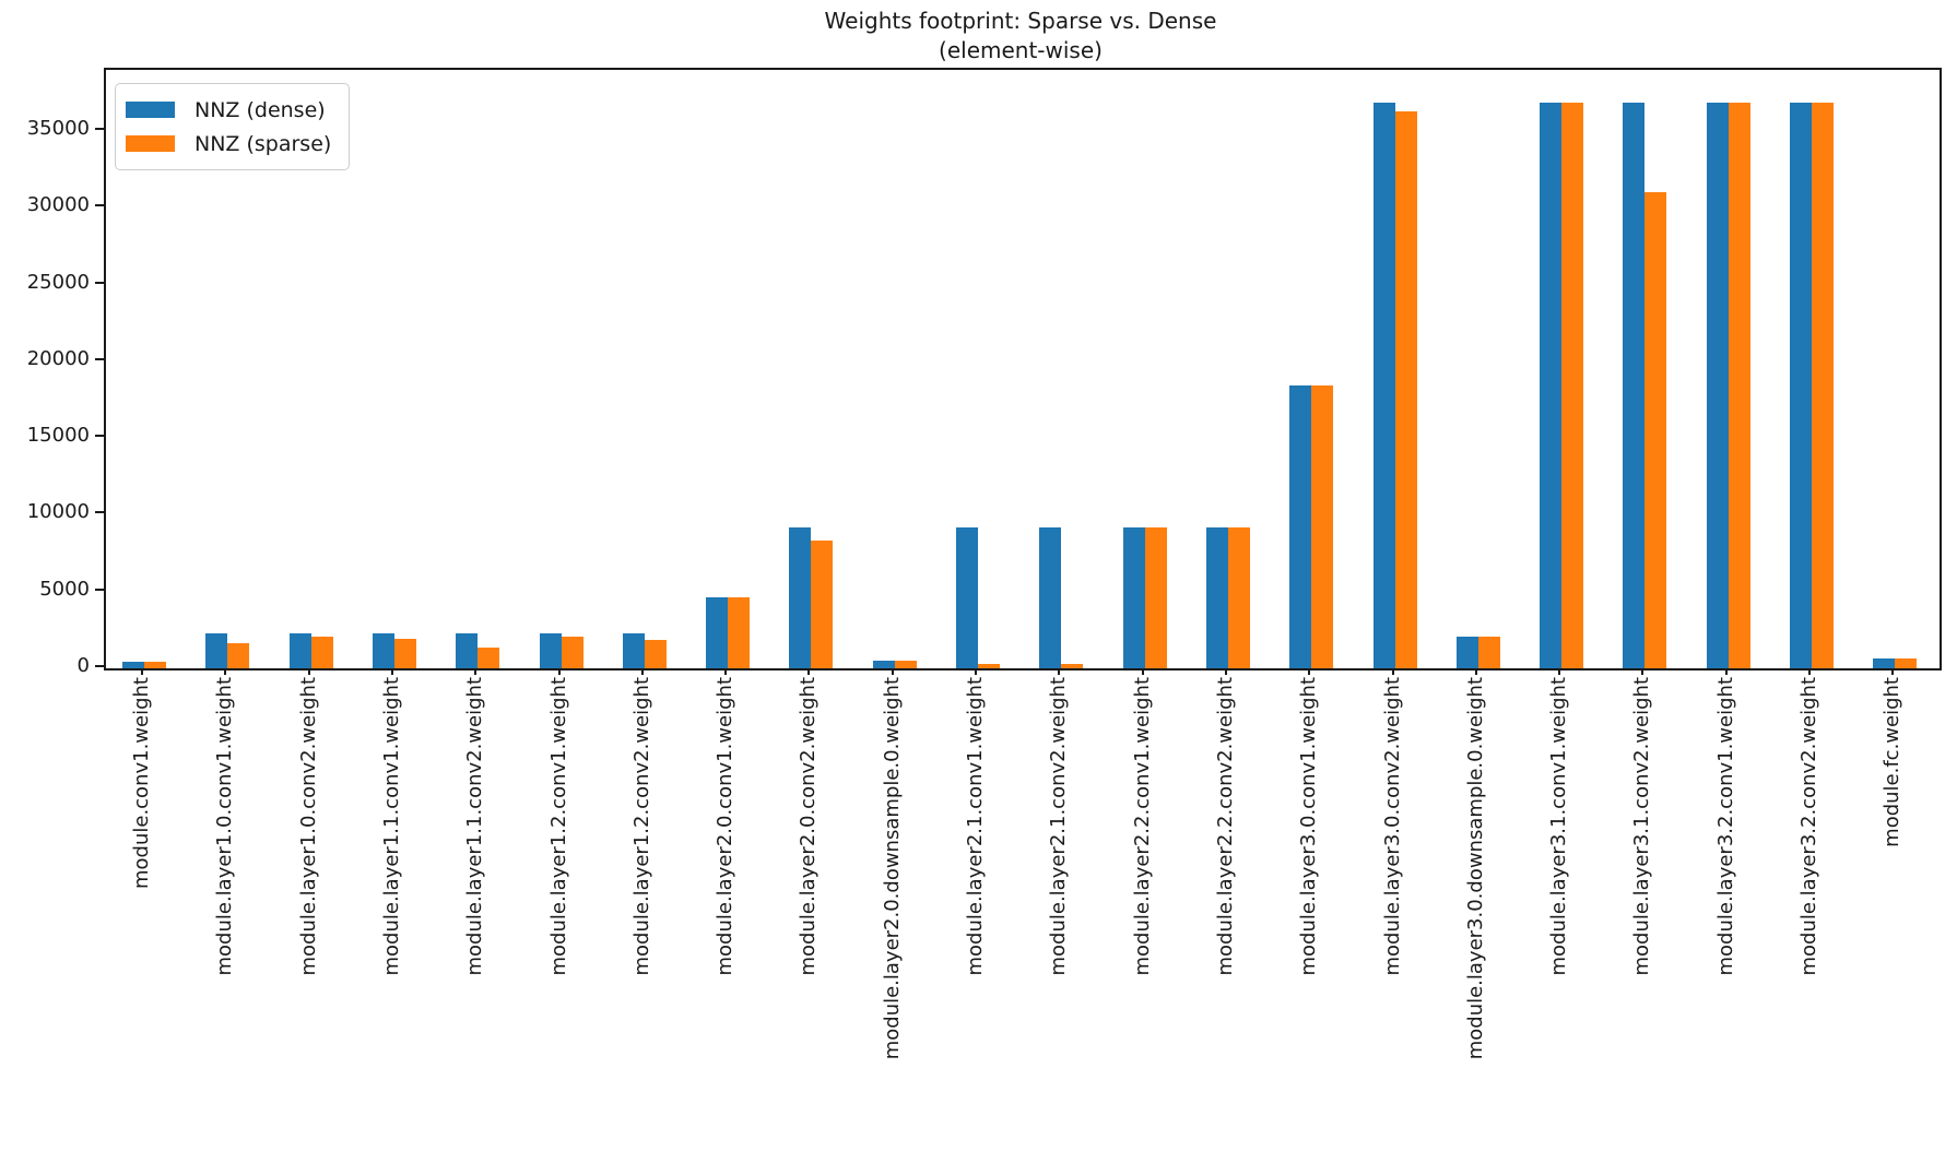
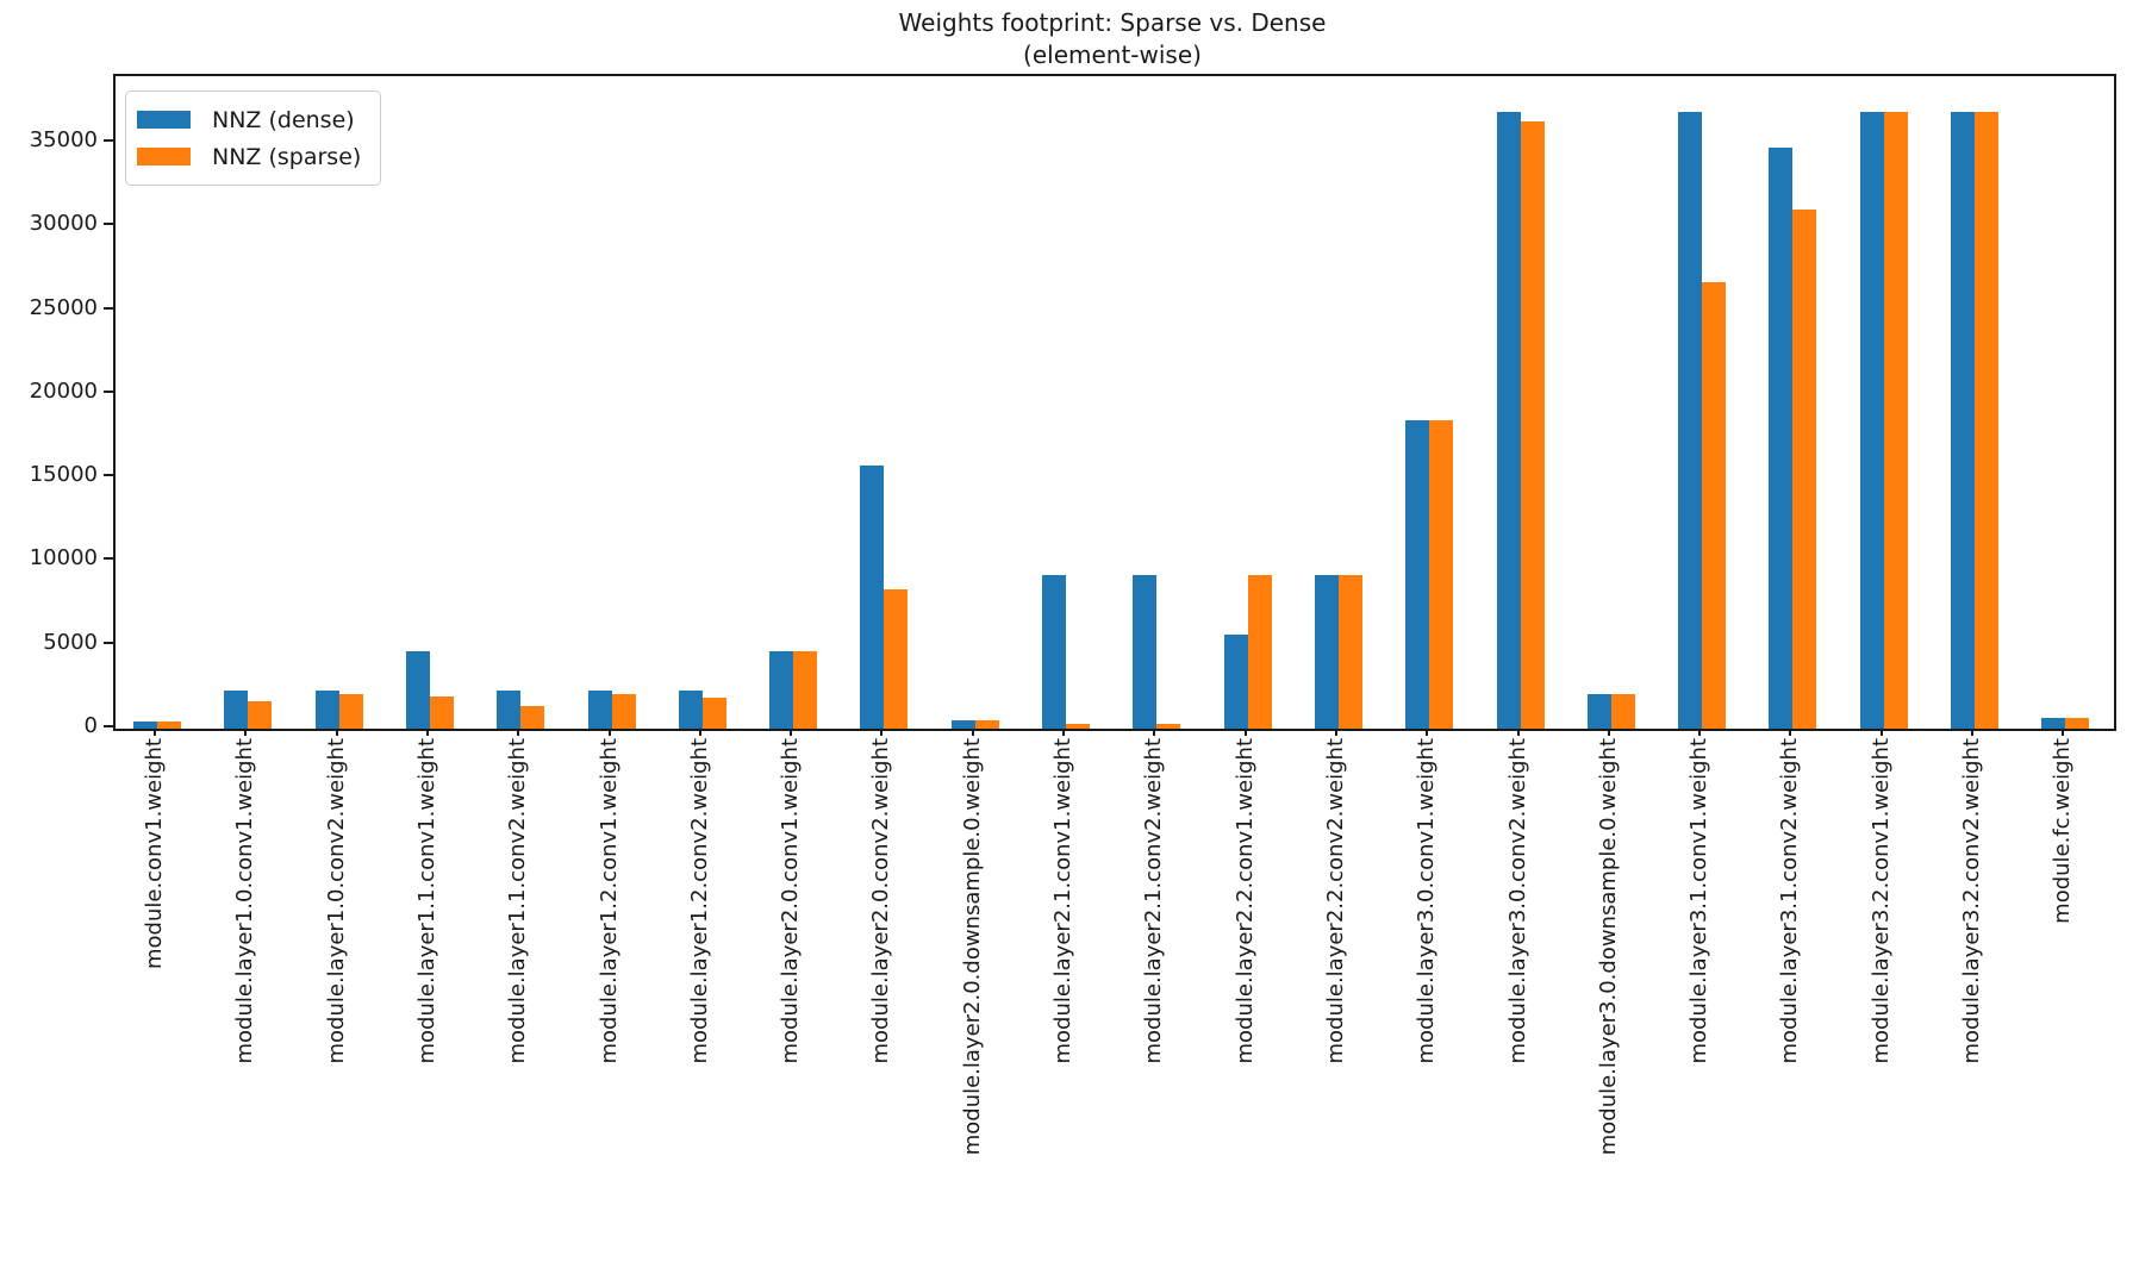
NNZ (dense)/module.layer1.1.conv1.weight: 2300 -> 4600
NNZ (dense)/module.layer2.0.conv2.weight: 9200 -> 15700
NNZ (dense)/module.layer2.2.conv1.weight: 9200 -> 5600
NNZ (sparse)/module.layer3.1.conv1.weight: 36900 -> 26700
NNZ (dense)/module.layer3.1.conv2.weight: 36900 -> 34700
